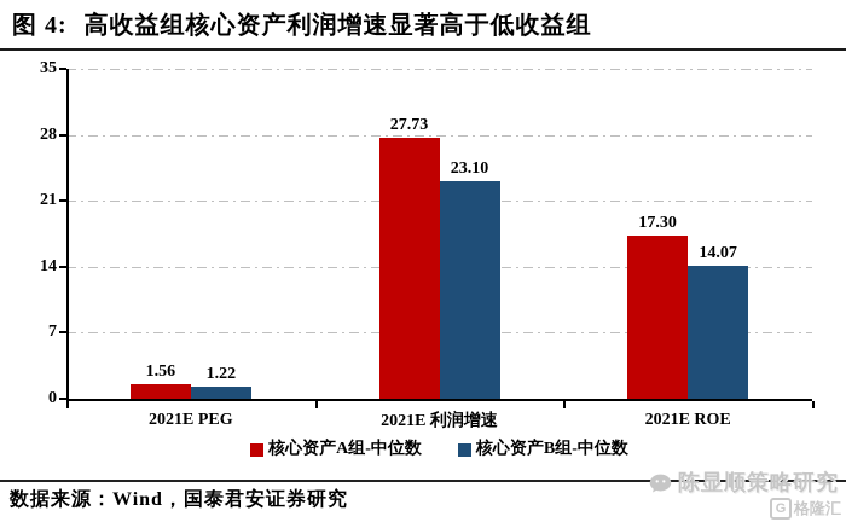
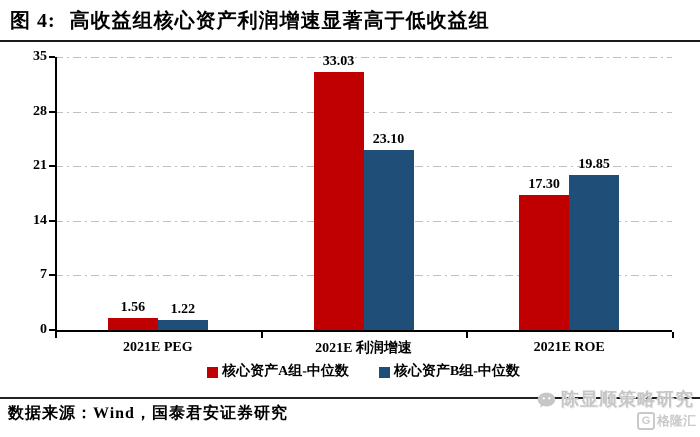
核心资产A组-中位数/2021E 利润增速: 27.73 -> 33.03
核心资产B组-中位数/2021E ROE: 14.07 -> 19.85
